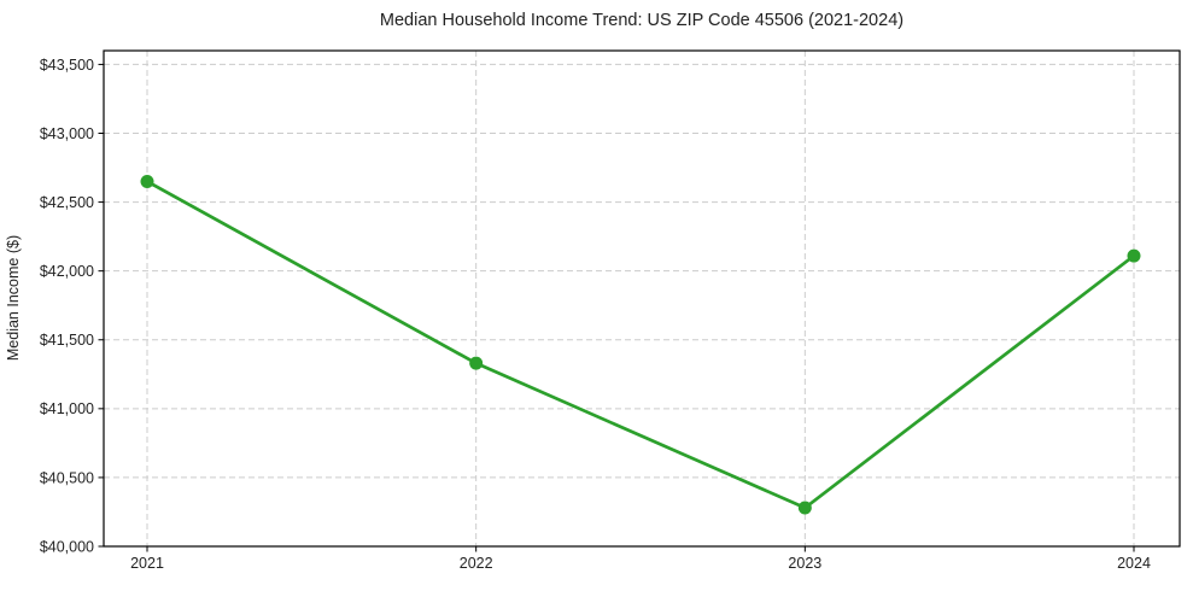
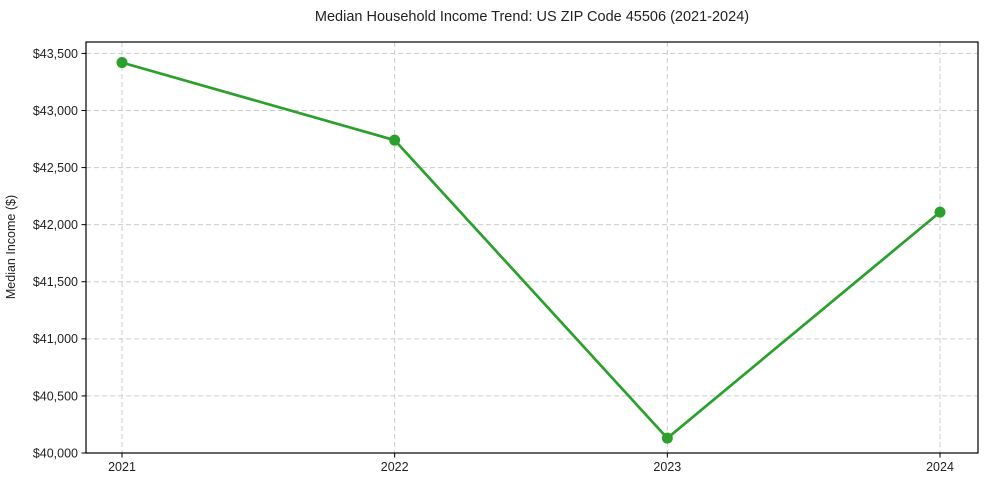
2021: $42650 -> $43420
2022: $41330 -> $42740
2023: $40280 -> $40130
